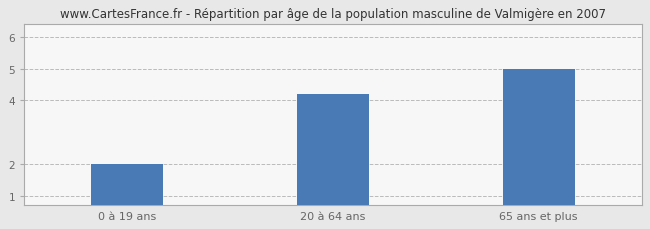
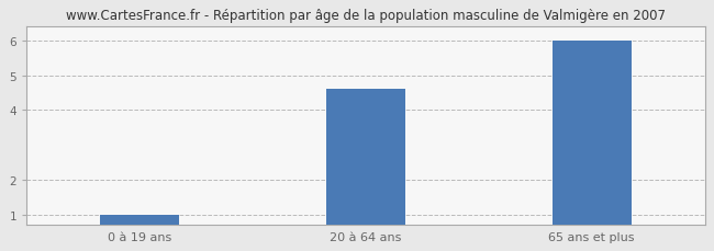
0 à 19 ans: 2.0 -> 1.0
20 à 64 ans: 4.2 -> 4.6
65 ans et plus: 5.0 -> 6.0
